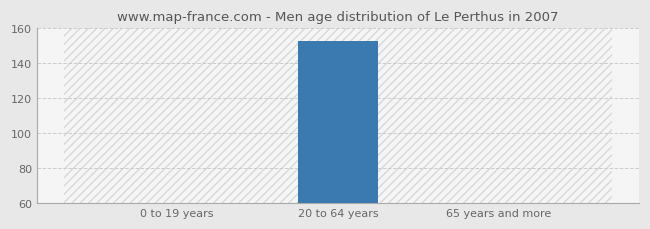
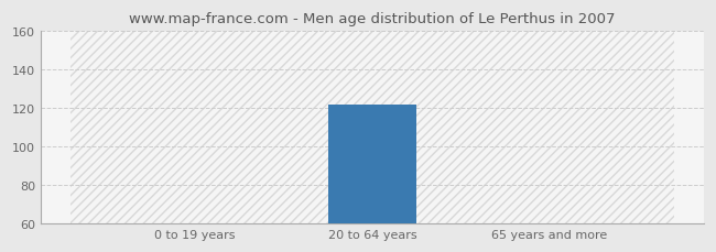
20 to 64 years: 153 -> 122
